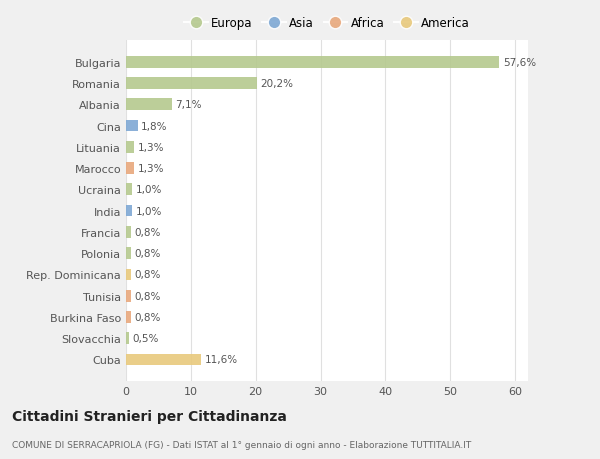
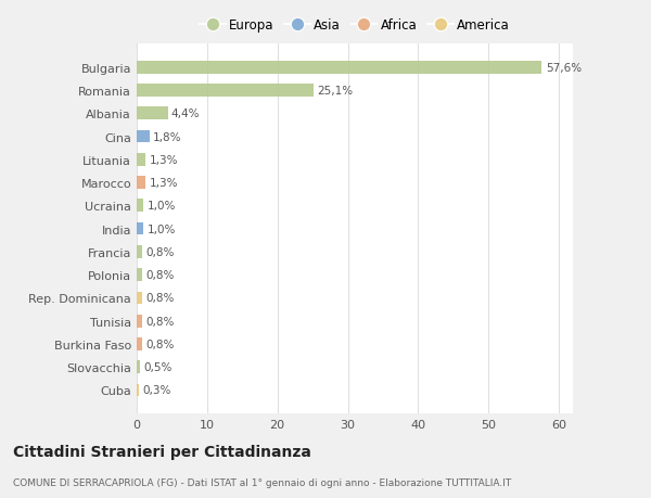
Romania: 20,2% -> 25,1%
Albania: 7,1% -> 4,4%
Cuba: 11,6% -> 0,3%
